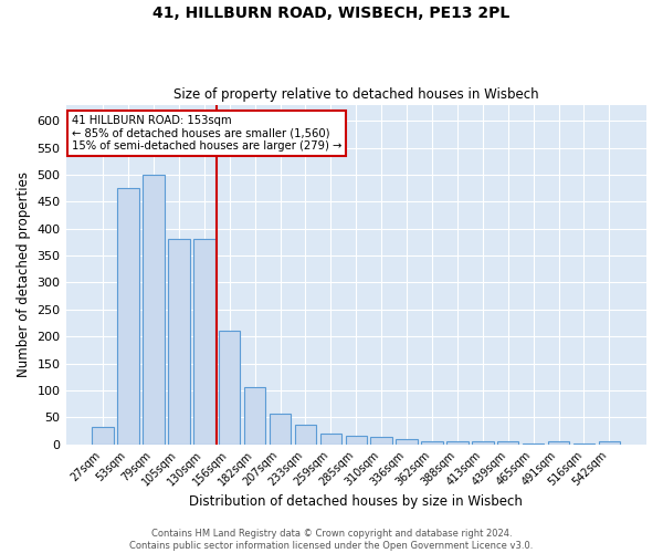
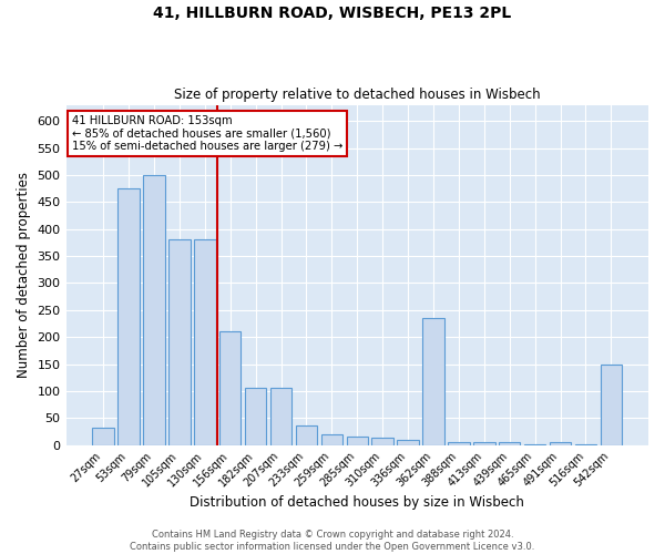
207sqm: 57 -> 105
362sqm: 5 -> 235
542sqm: 5 -> 150
